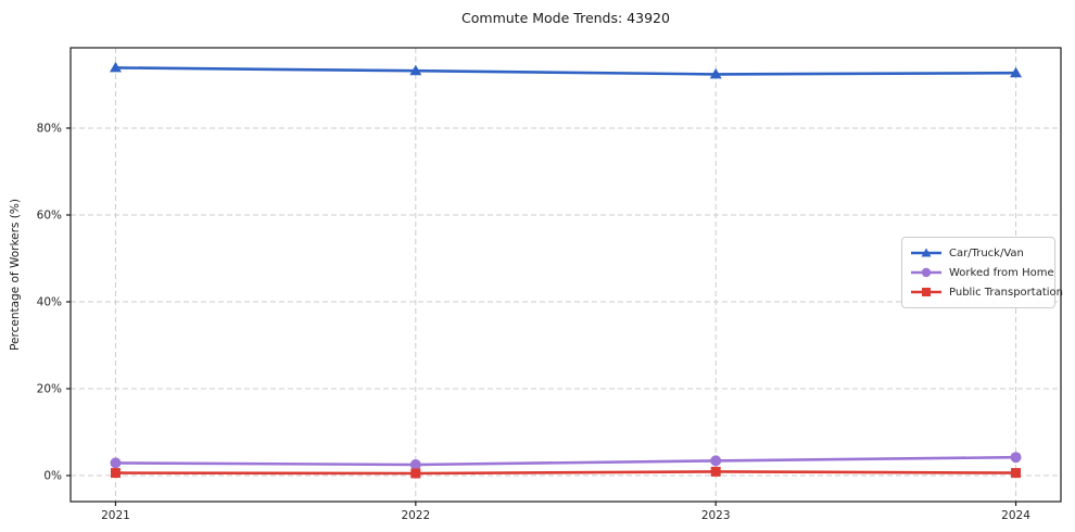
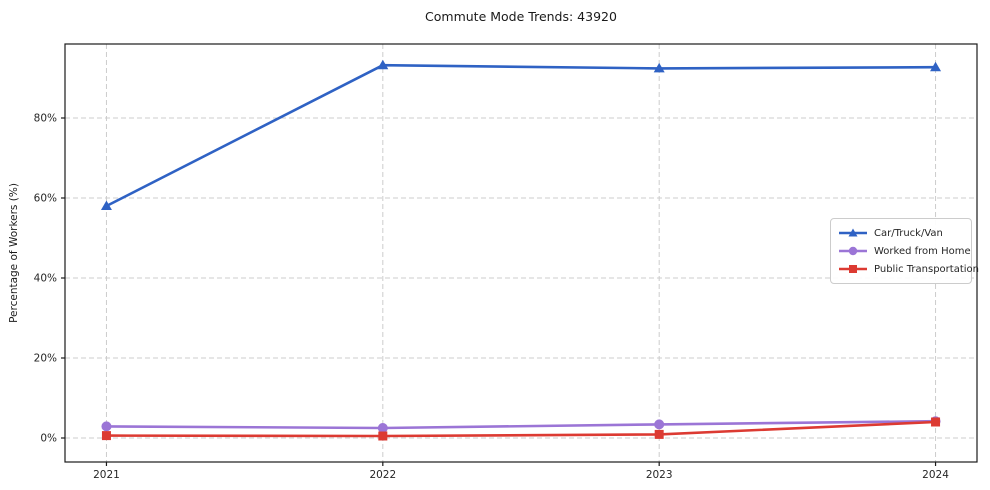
Car/Truck/Van/2021: 94% -> 58%
Public Transportation/2024: 1% -> 4%
